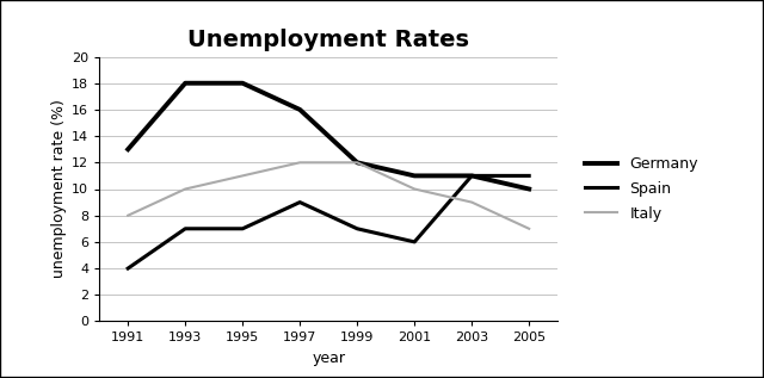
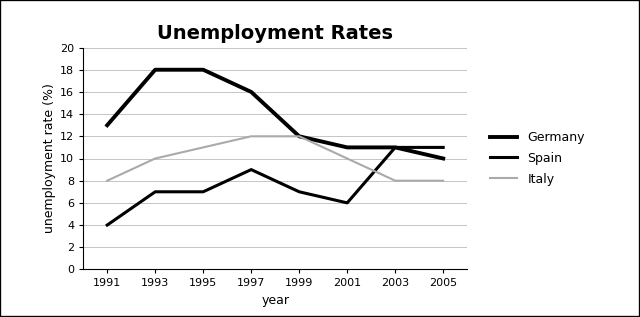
Italy/2003: 9 -> 8
Italy/2005: 7 -> 8
